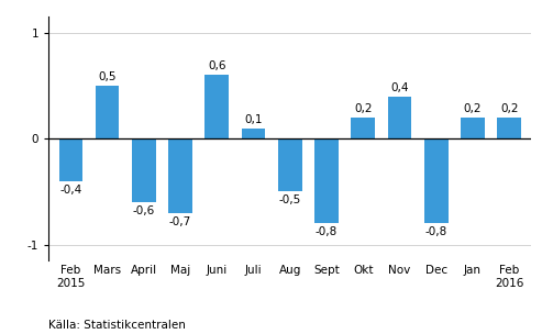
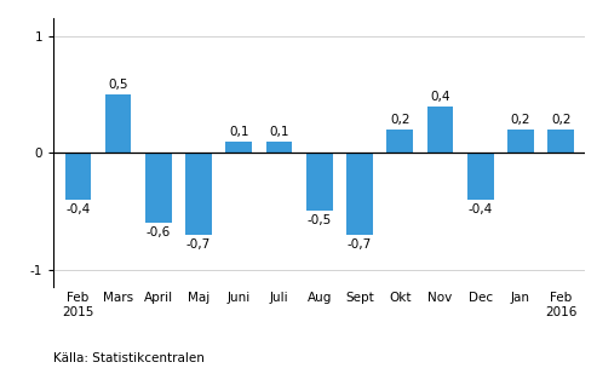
Juni: 0,6 -> 0,1
Sept: -0,8 -> -0,7
Dec: -0,8 -> -0,4
